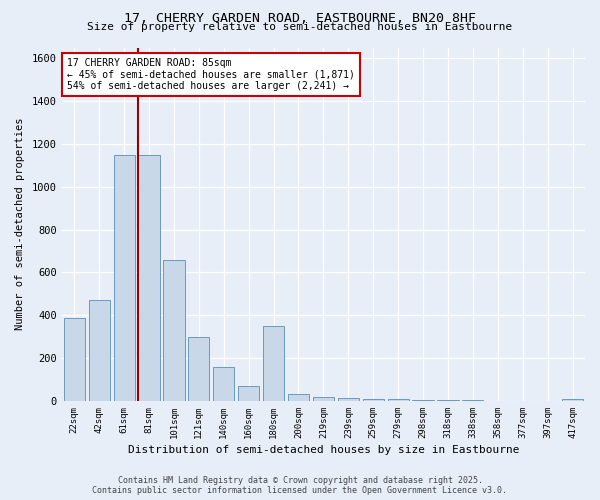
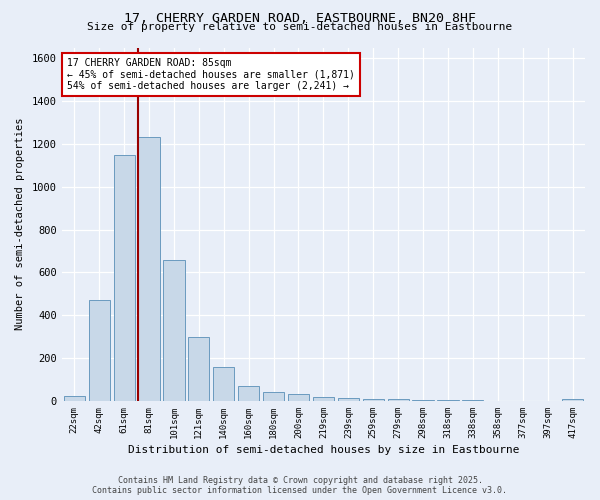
22sqm: 385 -> 25
81sqm: 1150 -> 1230
180sqm: 350 -> 40
